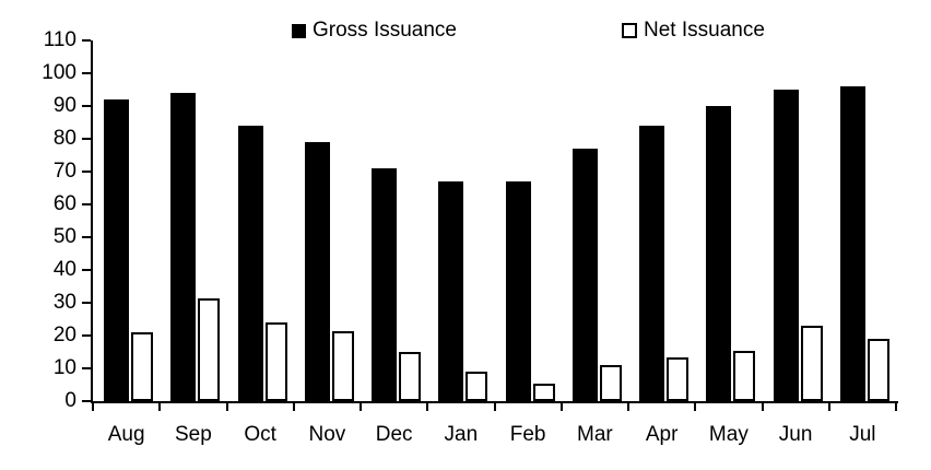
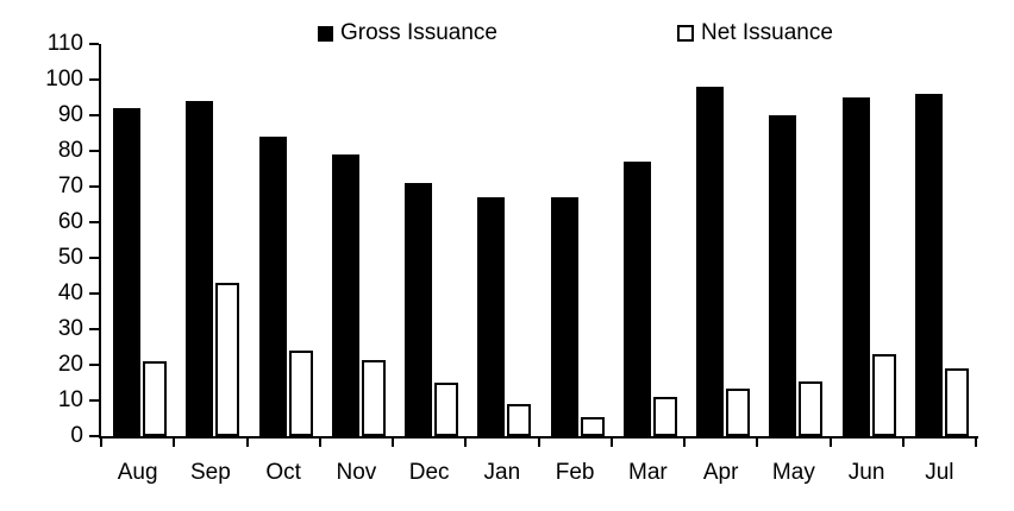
Net Issuance/Sep: 32 -> 43
Gross Issuance/Apr: 84 -> 98
